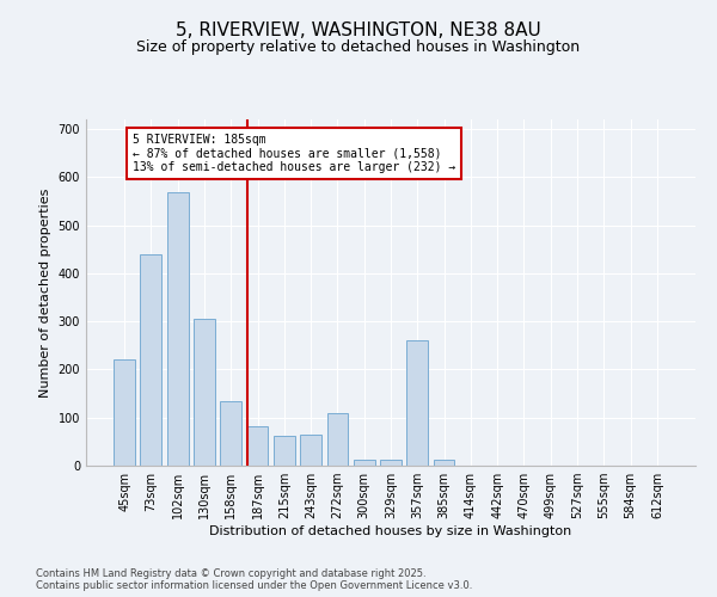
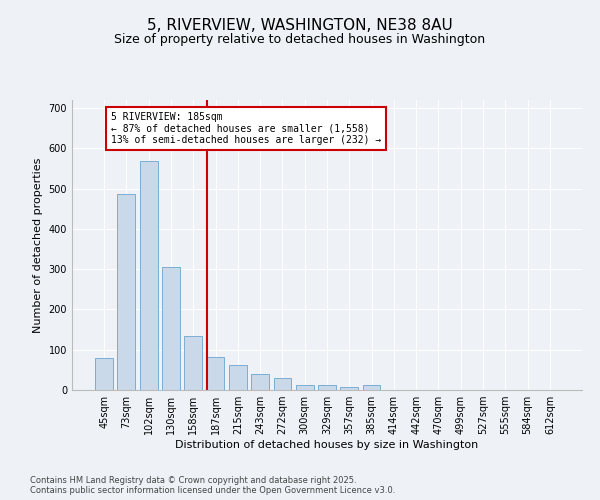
45sqm: 220 -> 80
73sqm: 440 -> 487
243sqm: 65 -> 40
272sqm: 110 -> 30
357sqm: 260 -> 7
